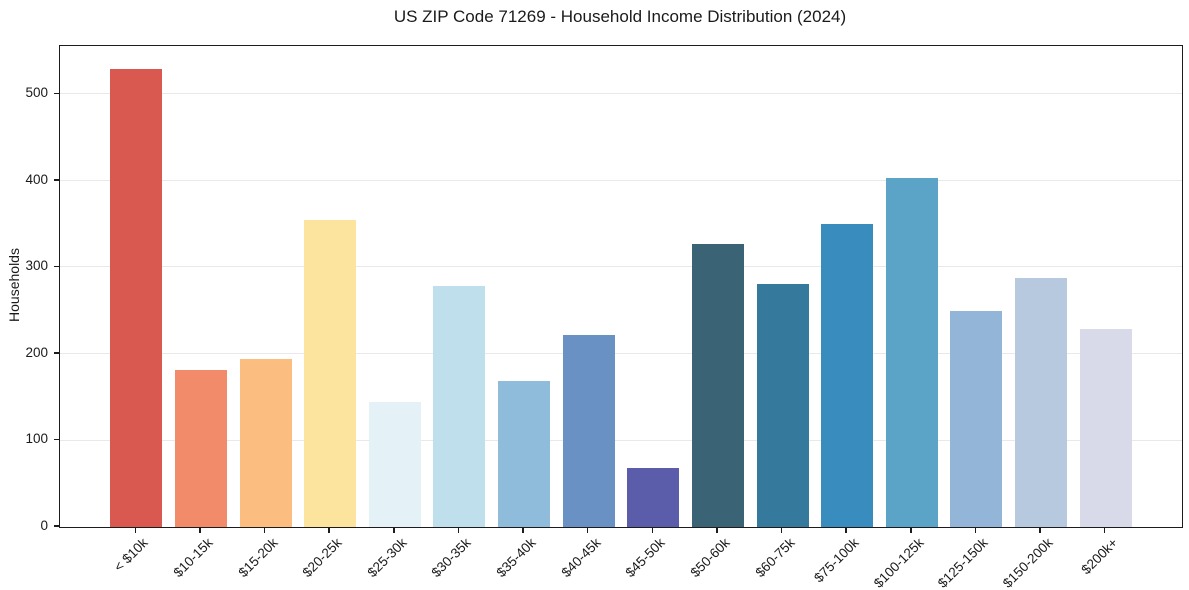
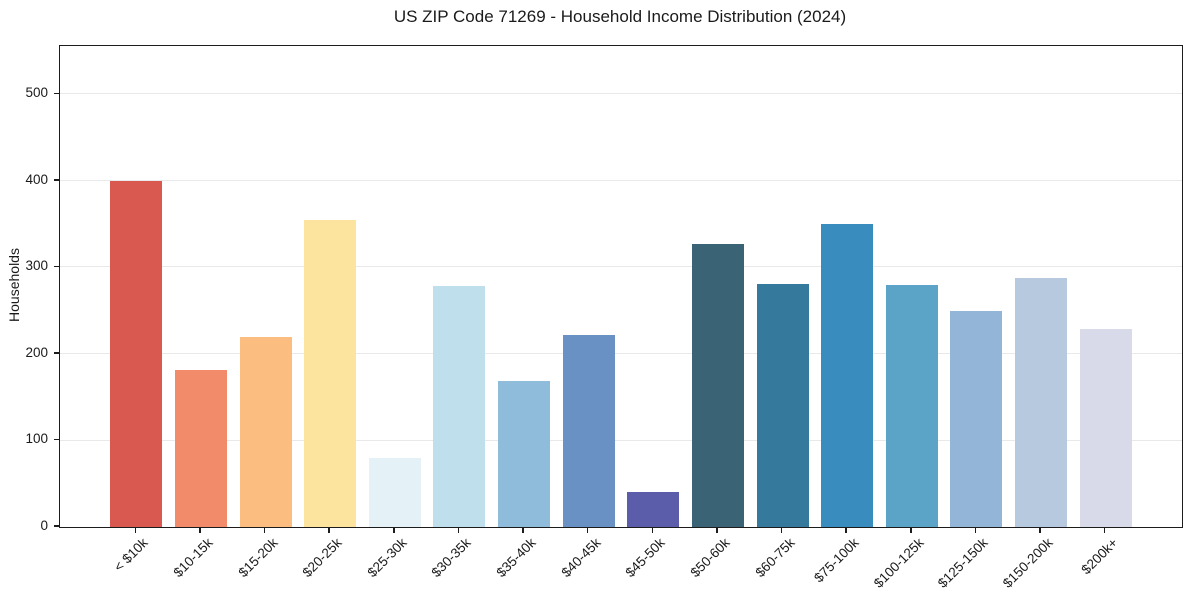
< $10k: 530 -> 400
$15-20k: 190 -> 220
$25-30k: 140 -> 80
$45-50k: 70 -> 40
$100-125k: 400 -> 280
